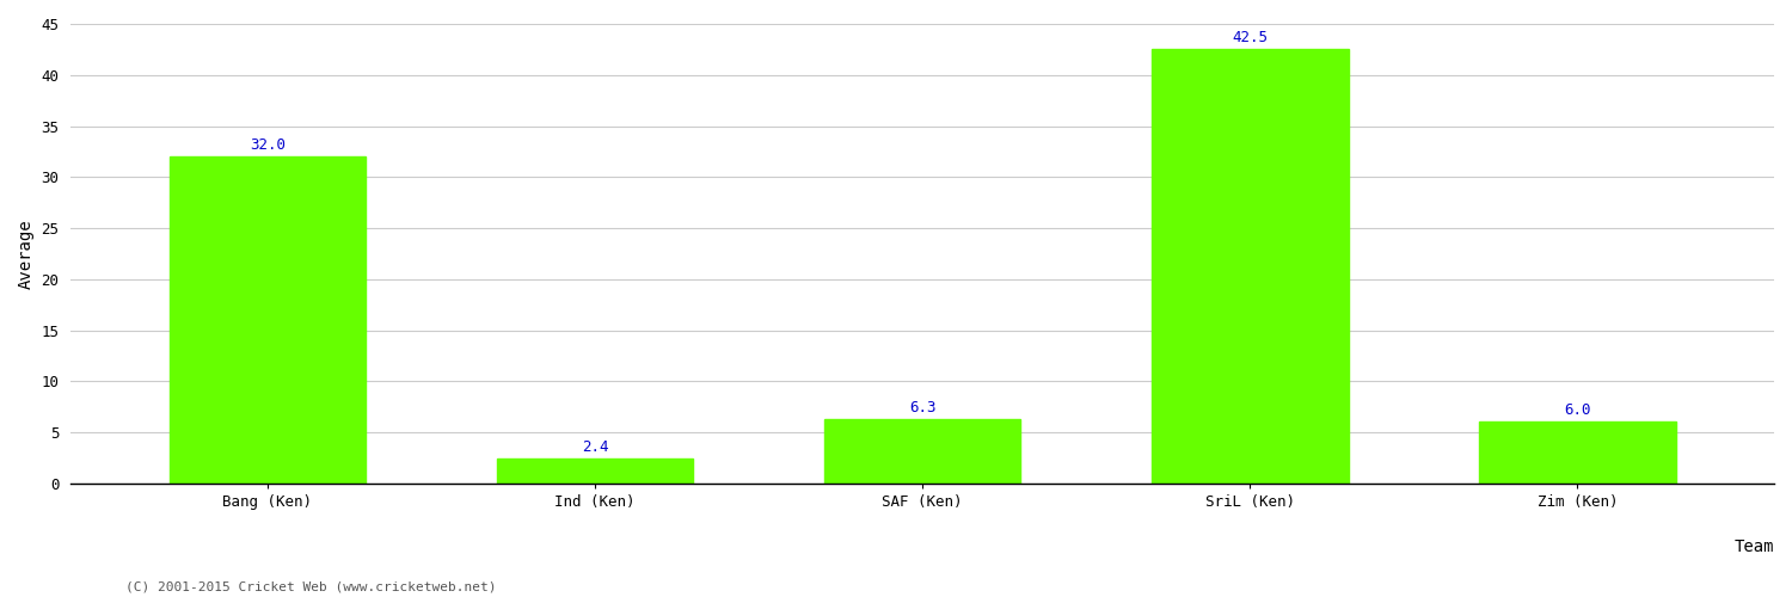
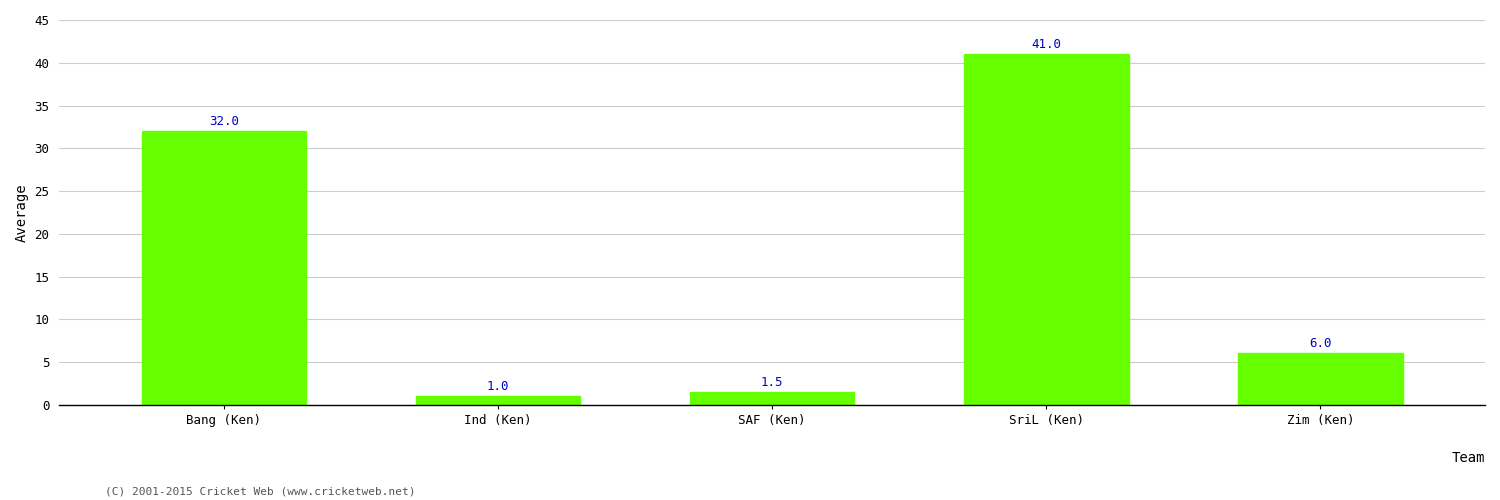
Ind (Ken): 2.4 -> 1.0
SAF (Ken): 6.3 -> 1.5
SriL (Ken): 42.5 -> 41.0
